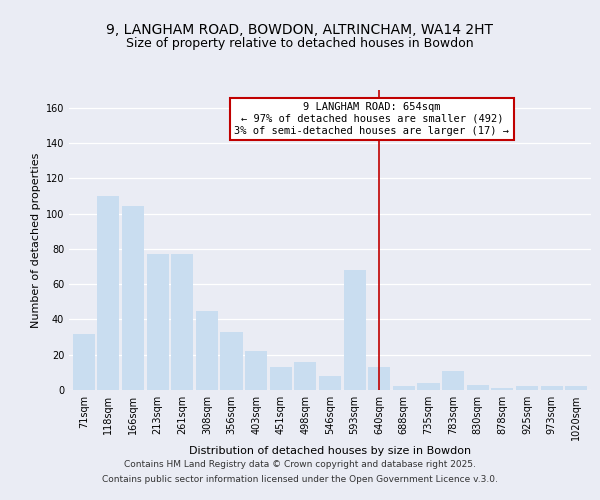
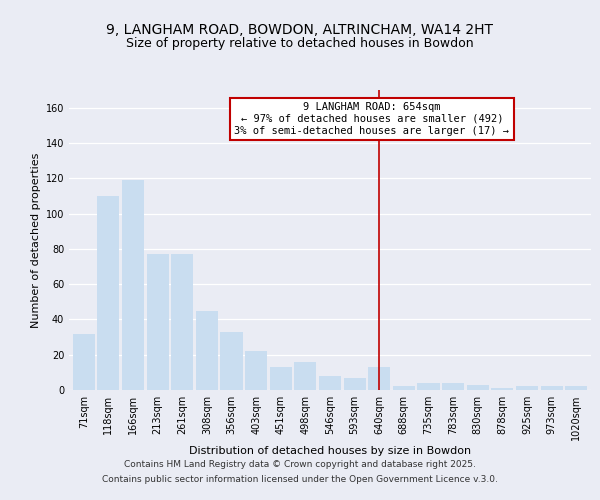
166sqm: 104 -> 119
593sqm: 68 -> 7
783sqm: 11 -> 4
